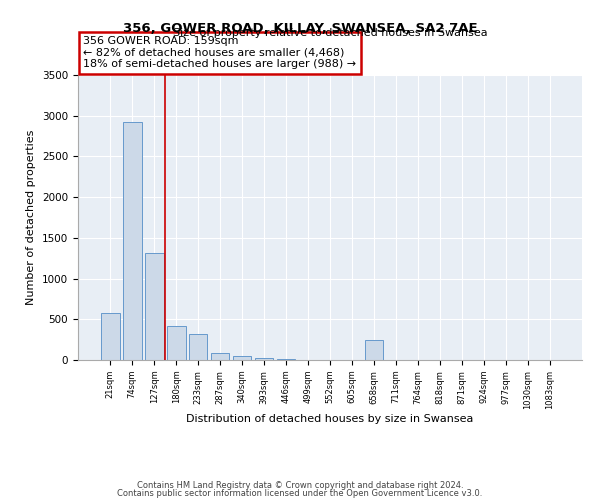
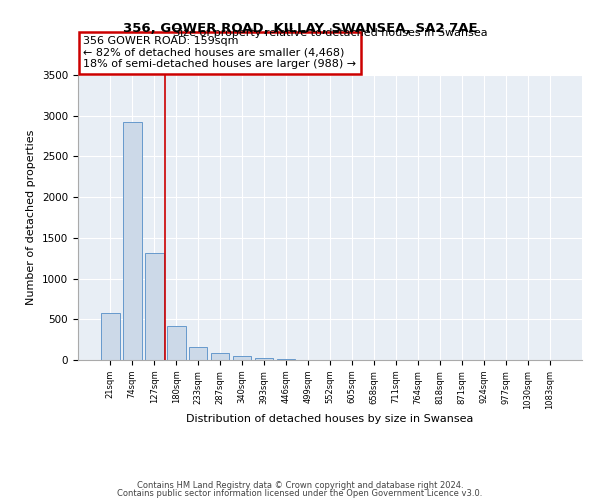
233sqm: 320 -> 160
658sqm: 240 -> 0
